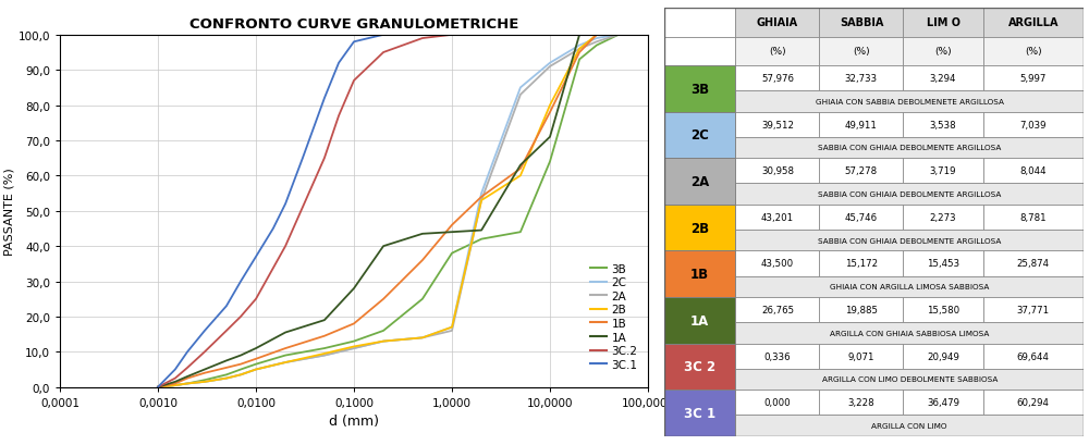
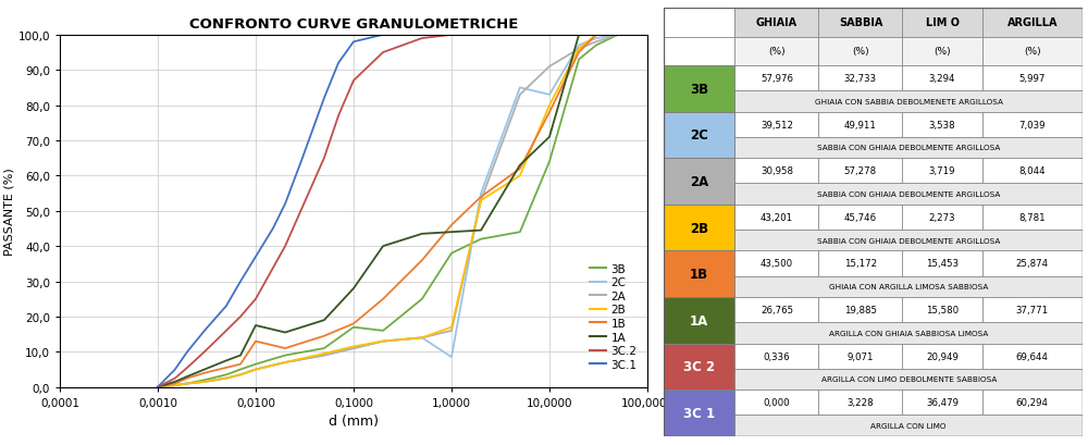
1B/0,0100: 8,0 -> 13,0
1A/0,0100: 11,0 -> 17,5
3B/0,1000: 13,0 -> 17,0
2C/1,0000: 17,0 -> 8,5
2C/10,0000: 92,0 -> 83,0
